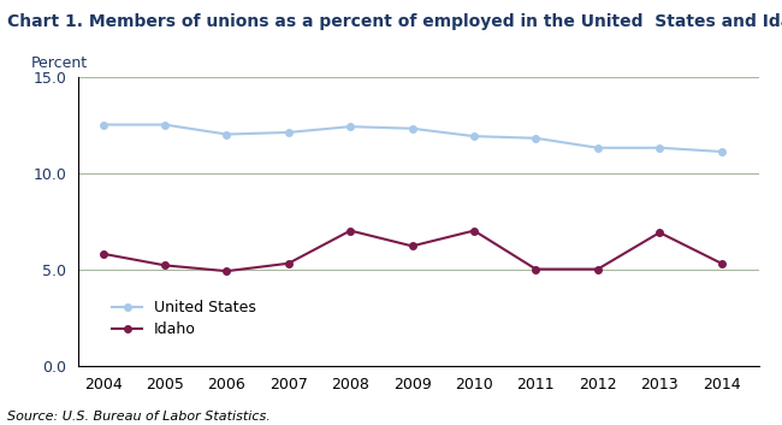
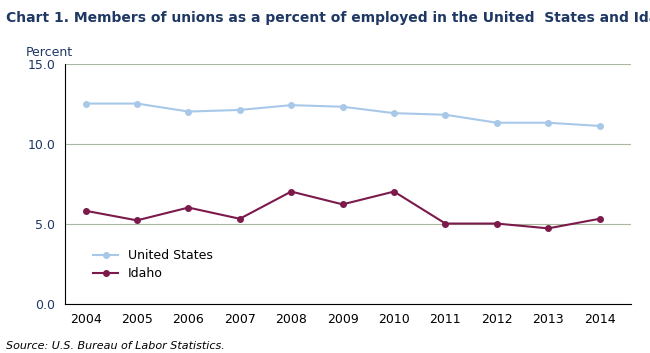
Idaho/2006: 4.9 -> 6.0
Idaho/2013: 6.9 -> 4.7
